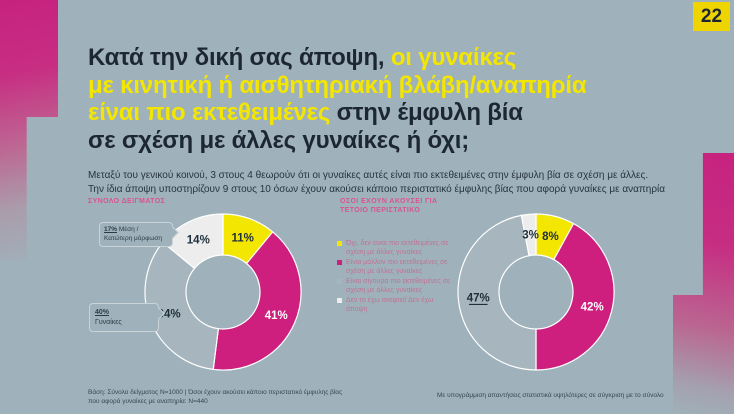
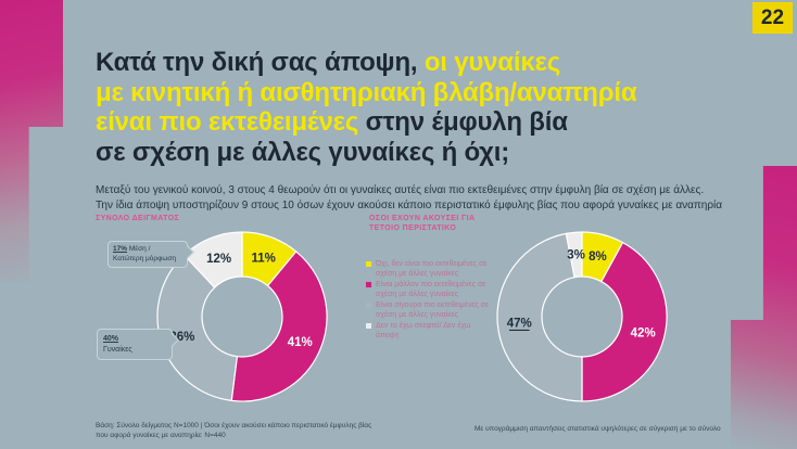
ΣΥΝΟΛΟ ΔΕΙΓΜΑΤΟΣ/Είναι σίγουρα πιο εκτεθειμένες σε σχέση με άλλες γυναίκες: 34% -> 36%
ΣΥΝΟΛΟ ΔΕΙΓΜΑΤΟΣ/Δεν το έχω σκεφτεί/ Δεν έχω άποψη: 14% -> 12%
